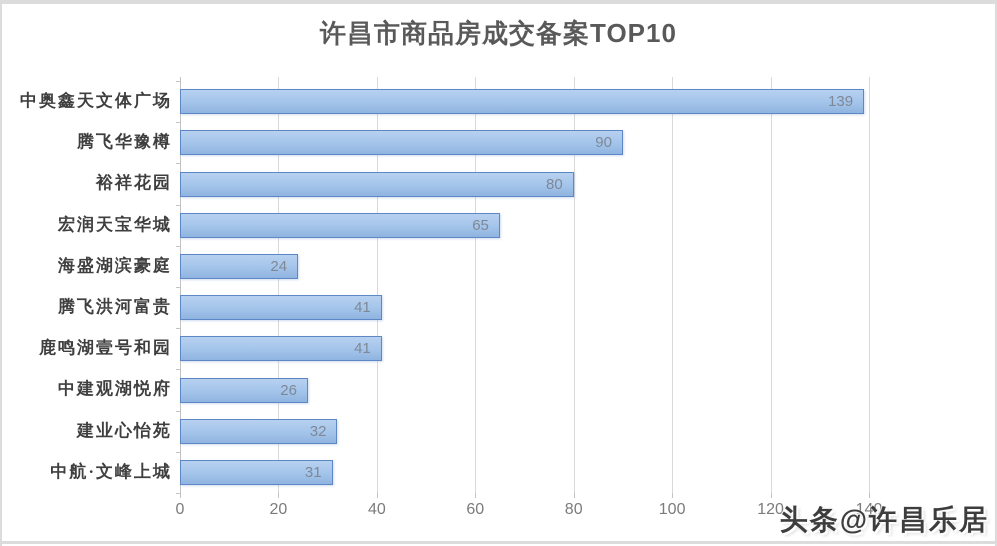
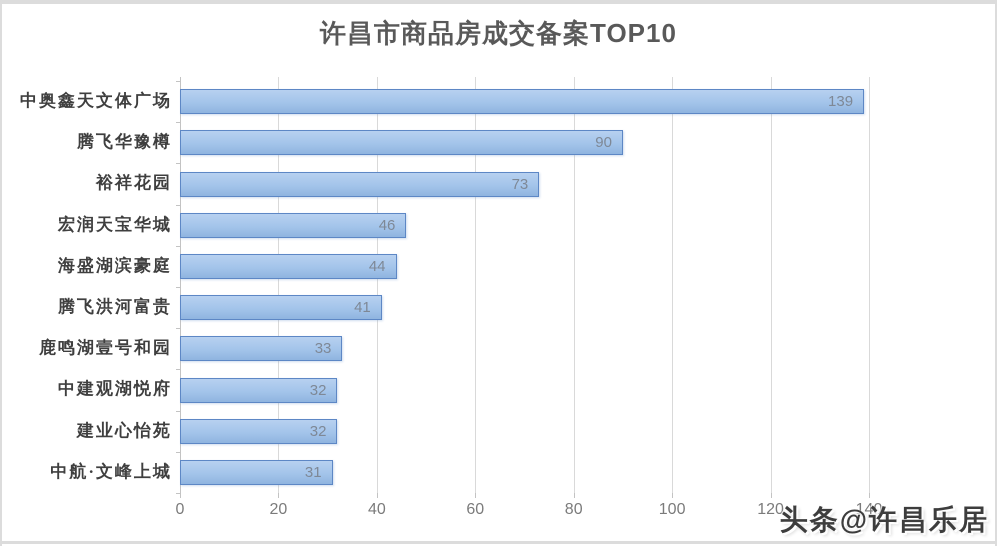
裕祥花园: 80 -> 73
宏润天宝华城: 65 -> 46
海盛湖滨豪庭: 24 -> 44
鹿鸣湖壹号和园: 41 -> 33
中建观湖悦府: 26 -> 32
